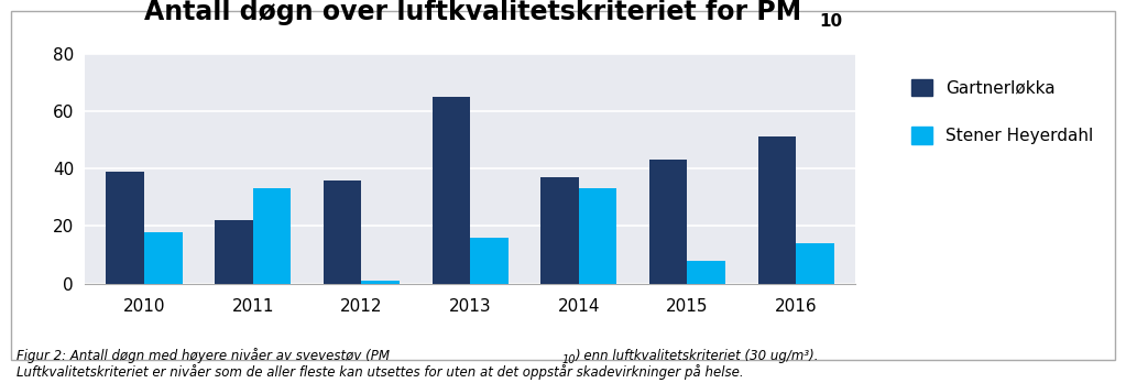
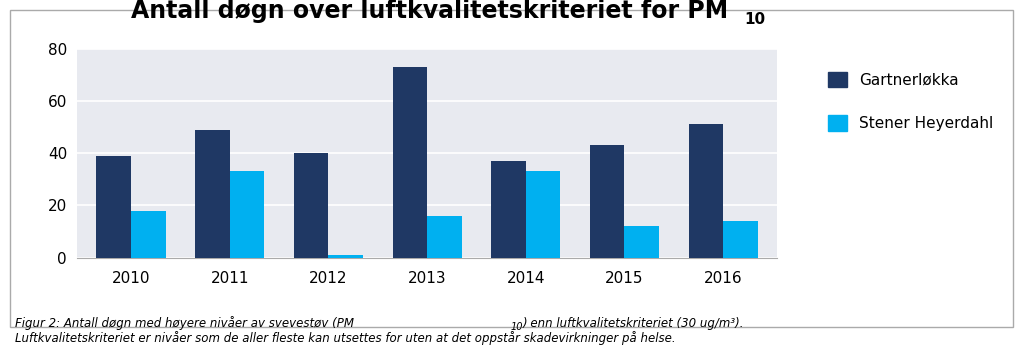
Gartnerløkka/2011: 22 -> 49
Gartnerløkka/2012: 36 -> 40
Gartnerløkka/2013: 65 -> 73
Stener Heyerdahl/2015: 8 -> 12
